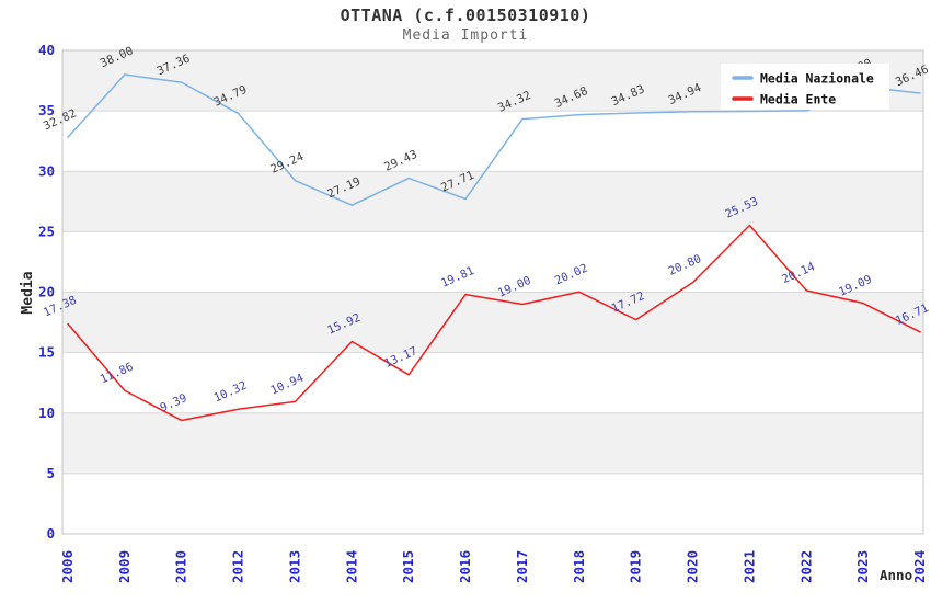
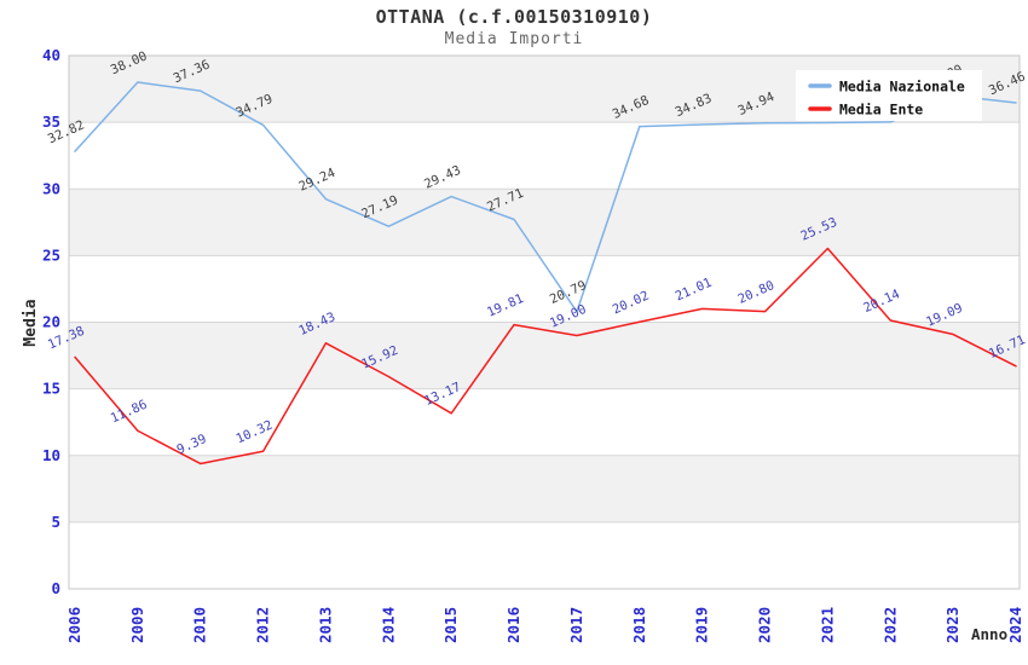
Media Ente/2013: 10.94 -> 18.43
Media Nazionale/2017: 34.32 -> 20.79
Media Ente/2019: 17.72 -> 21.01
